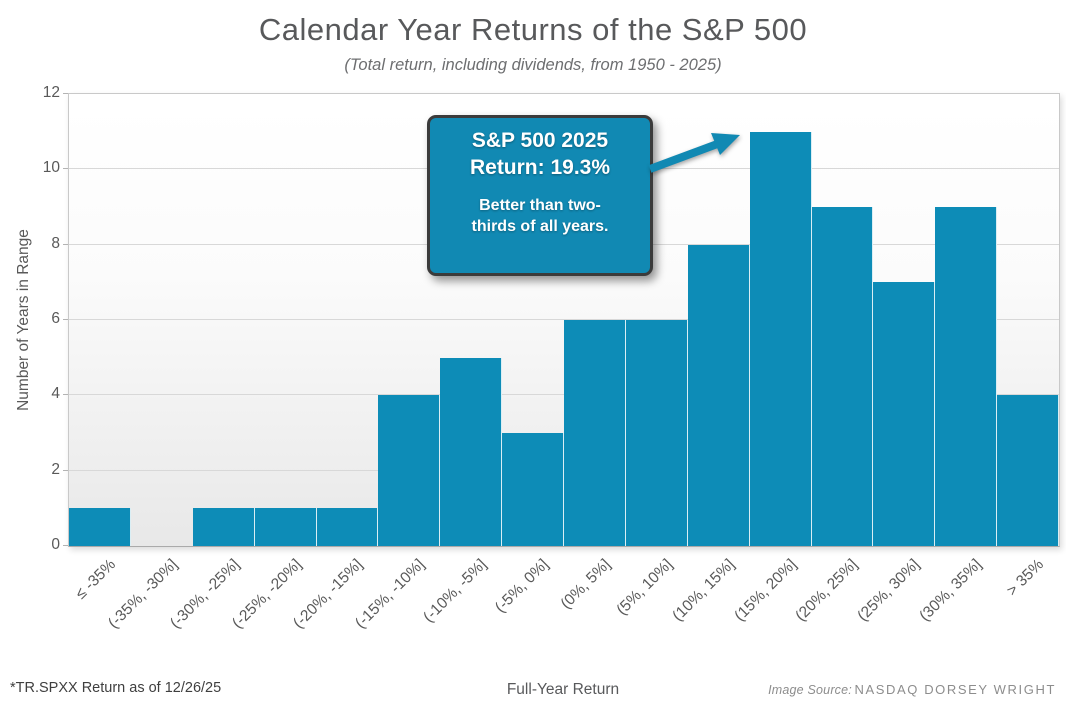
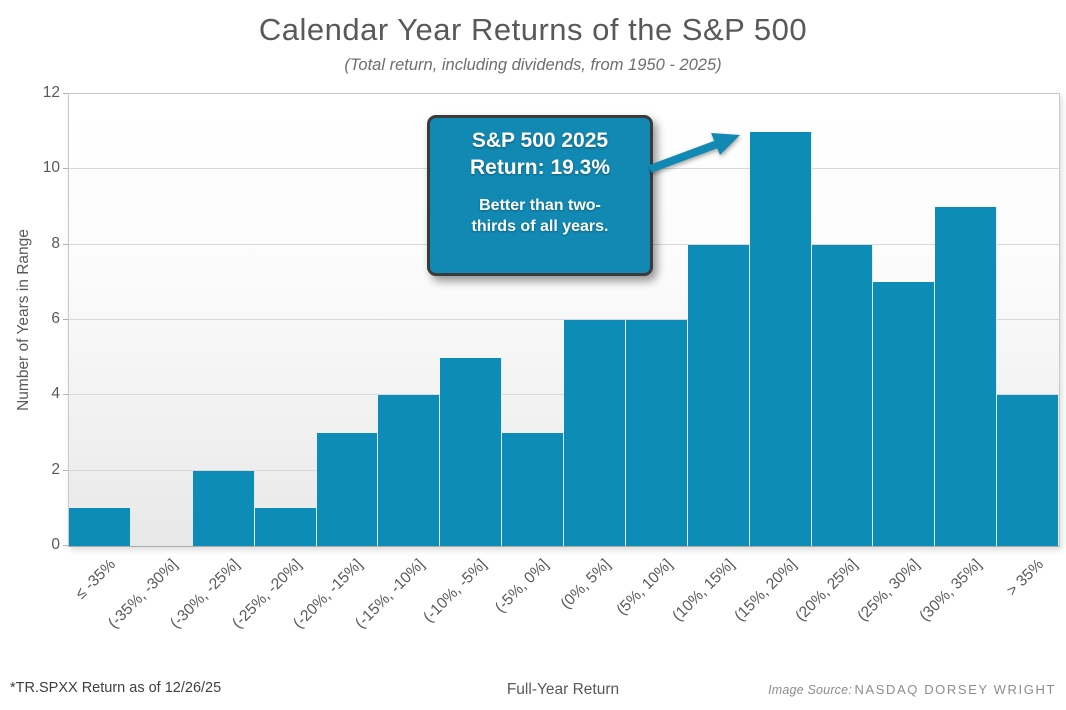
(-30%, -25%]: 1 -> 2
(-20%, -15%]: 1 -> 3
(20%, 25%]: 9 -> 8
